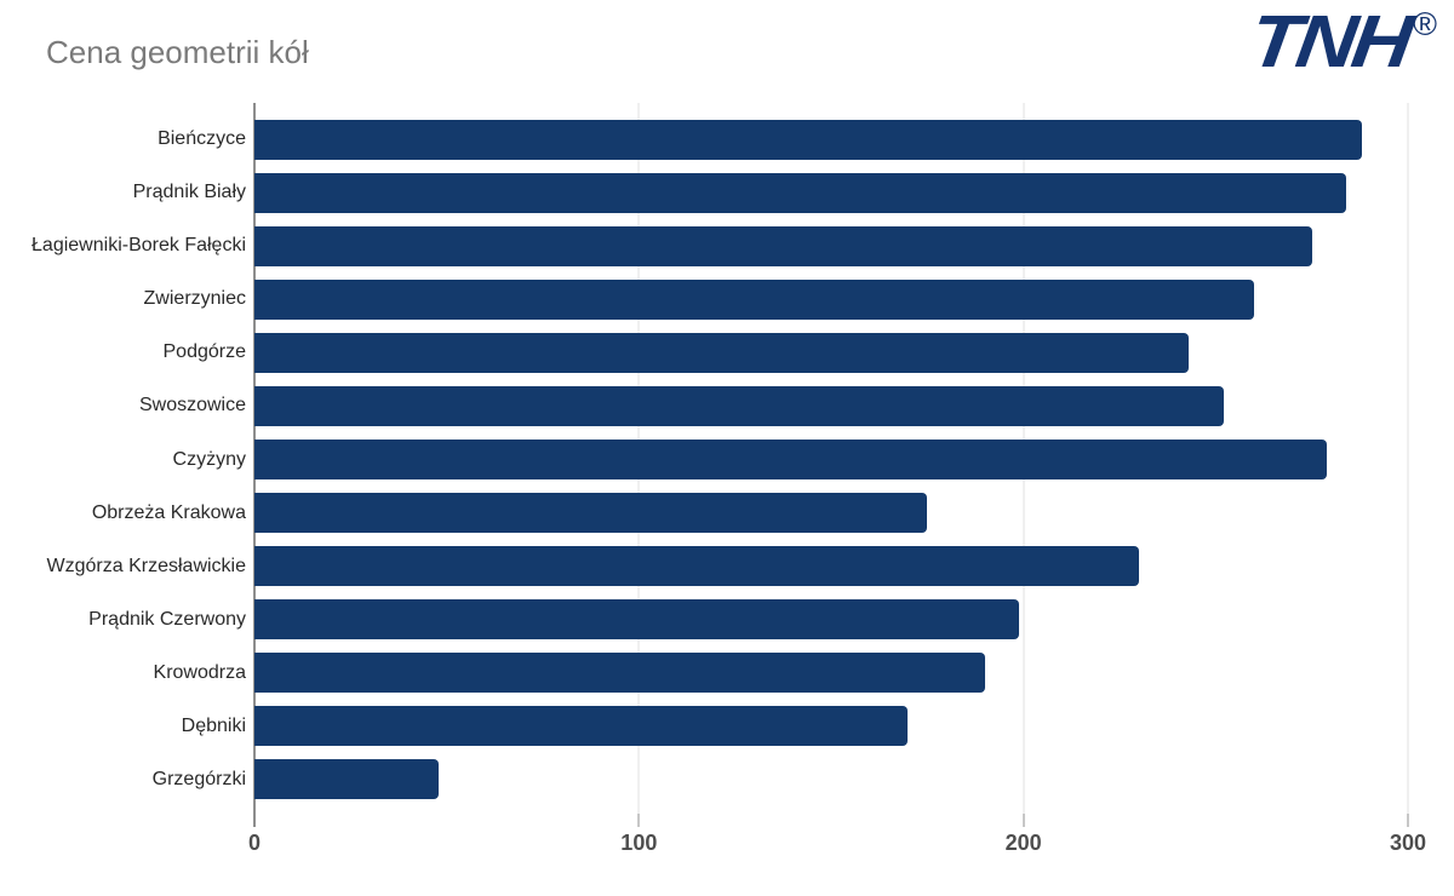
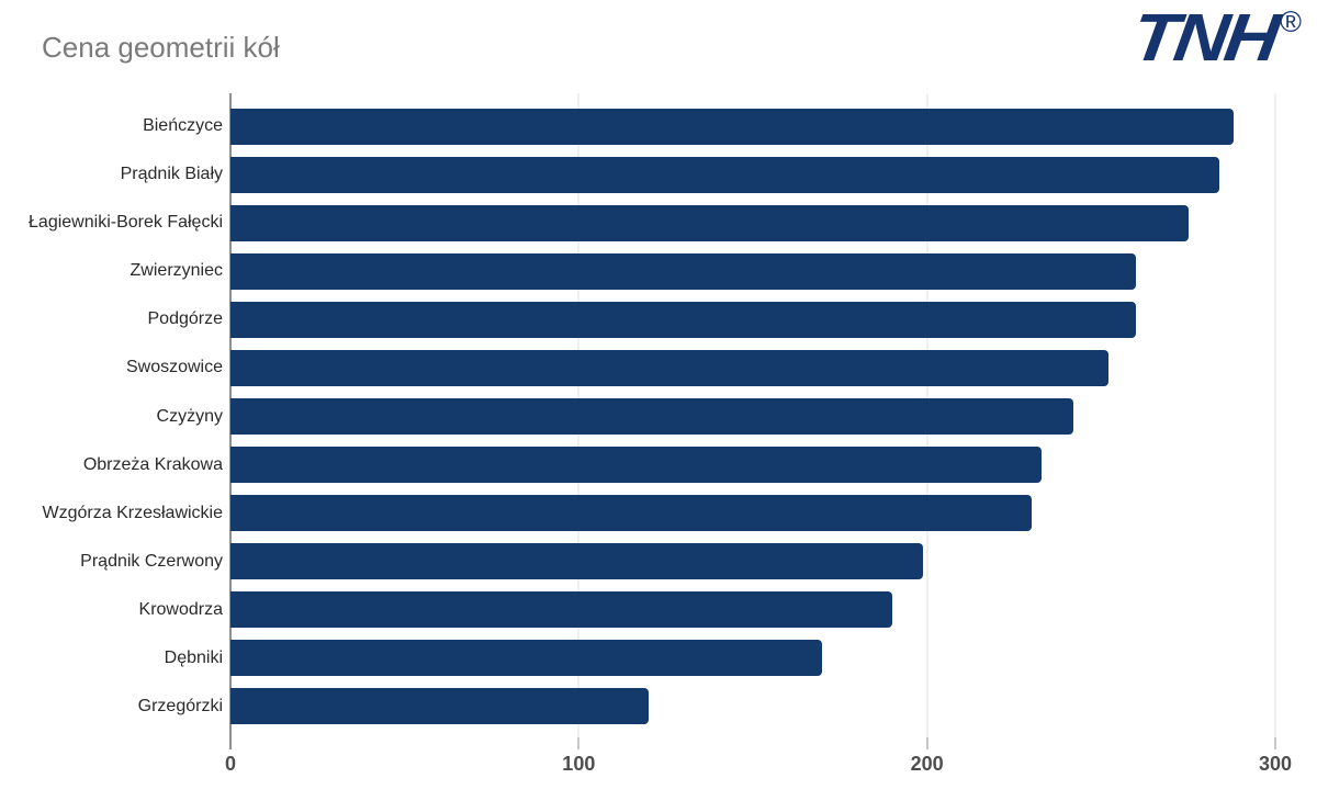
Podgórze: 243 -> 260
Czyżyny: 279 -> 242
Obrzeża Krakowa: 175 -> 233
Grzegórzki: 48 -> 120
